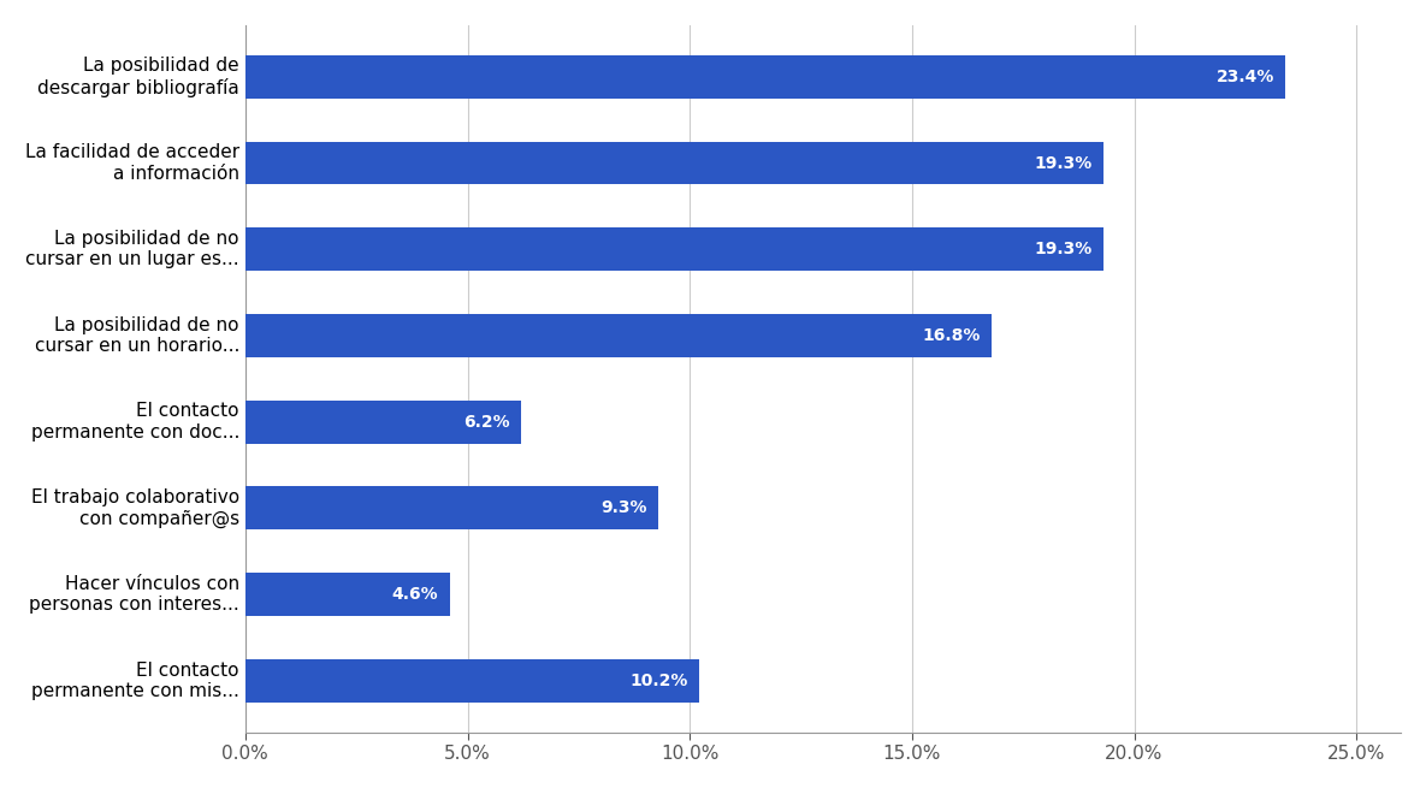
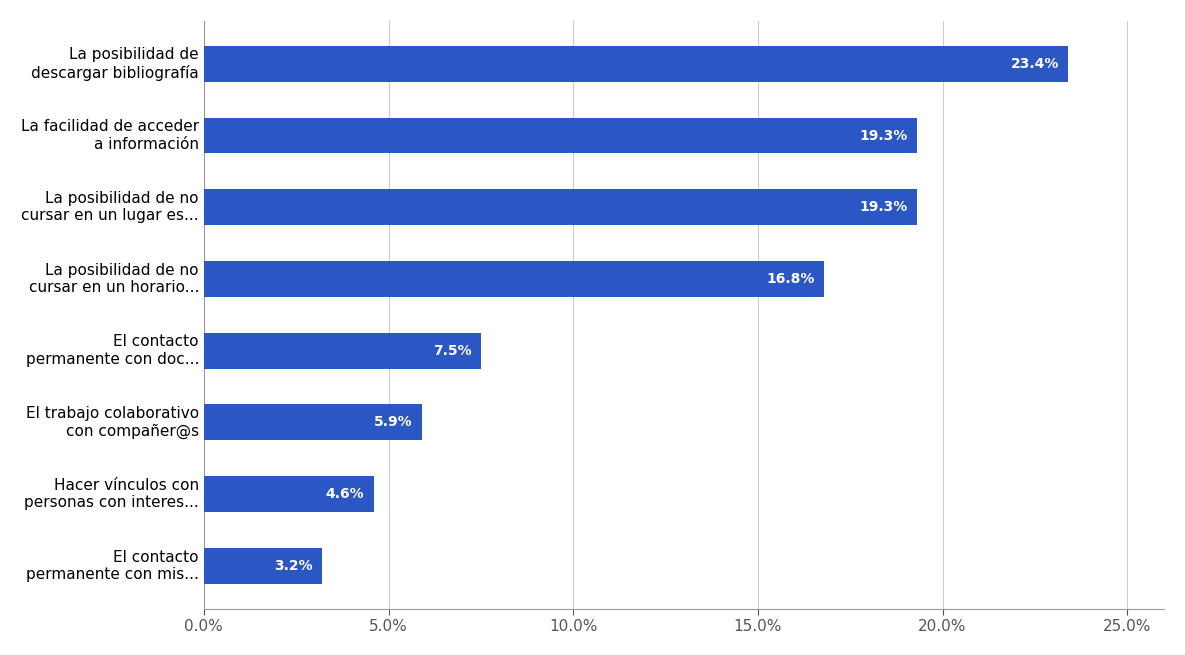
El contacto permanente con doc...: 6.2% -> 7.5%
El trabajo colaborativo con compañer@s: 9.3% -> 5.9%
El contacto permanente con mis...: 10.2% -> 3.2%
